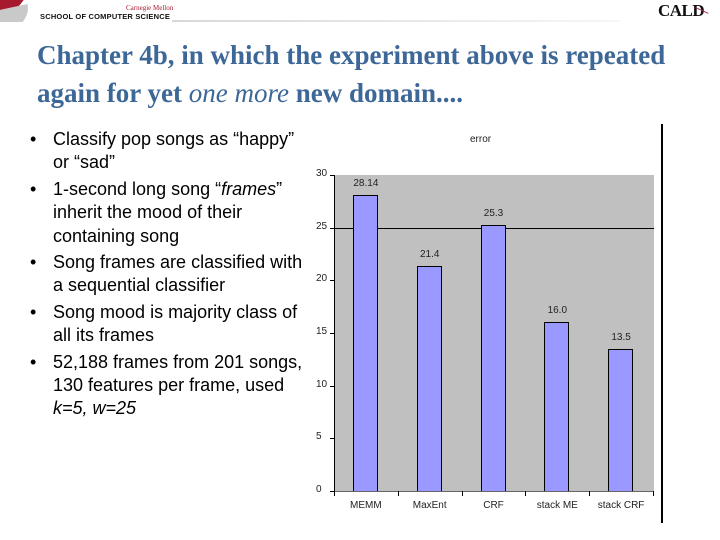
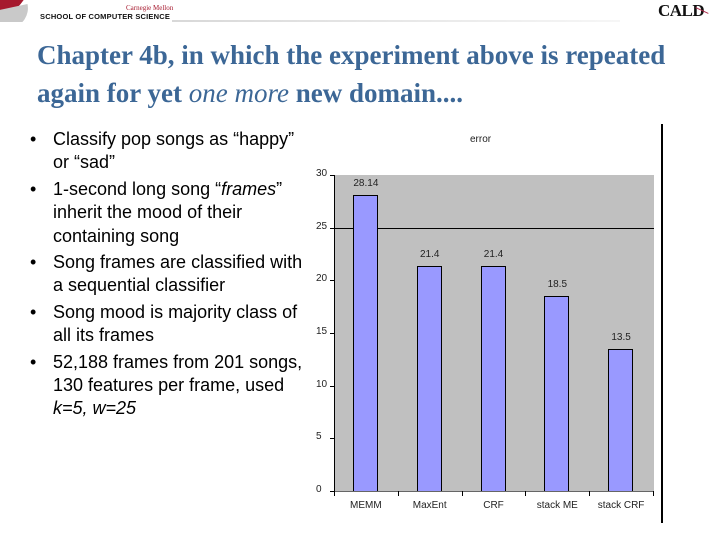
CRF: 25.3 -> 21.4
stack ME: 16.0 -> 18.5
